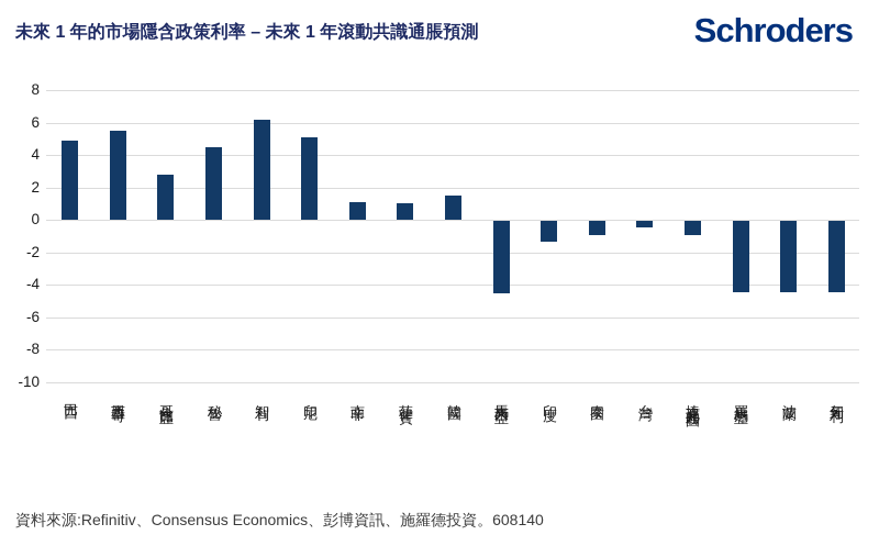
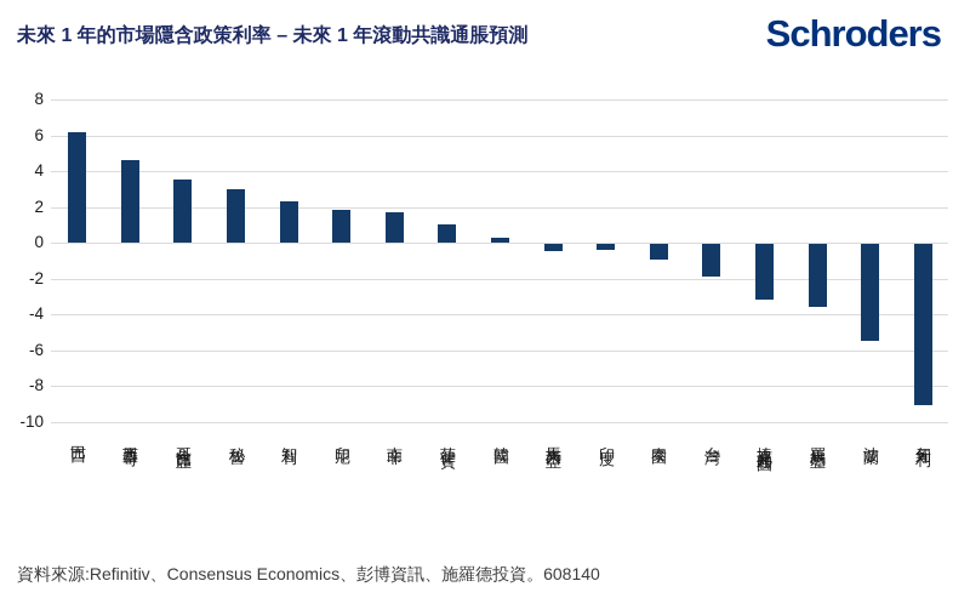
巴西: 4.9 -> 6.2
墨西哥: 5.5 -> 4.6
哥倫比亞: 2.8 -> 3.5
秘魯: 4.5 -> 3.0
智利: 6.2 -> 2.3
印尼: 5.1 -> 1.8
南非: 1.1 -> 1.7
韓國: 1.5 -> 0.2
馬來西亞: -4.5 -> -0.4
印度: -1.3 -> -0.3
台灣: -0.4 -> -1.8
捷克共和國: -0.9 -> -3.1
羅馬尼亞: -4.4 -> -3.5
波蘭: -4.4 -> -5.5
匈牙利: -4.4 -> -9.0
